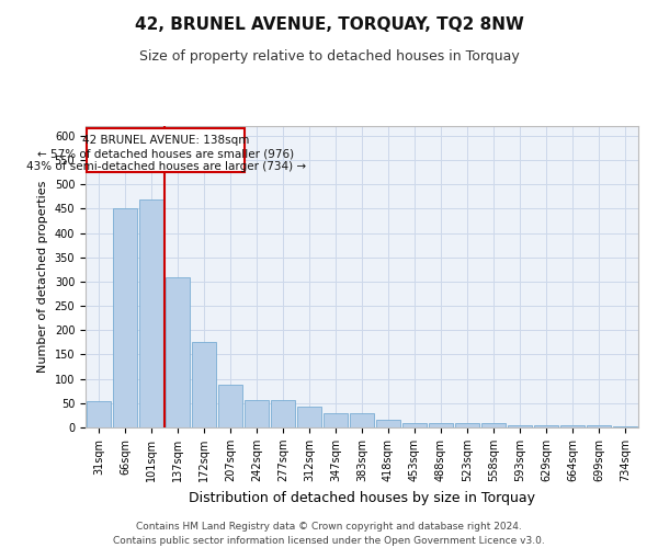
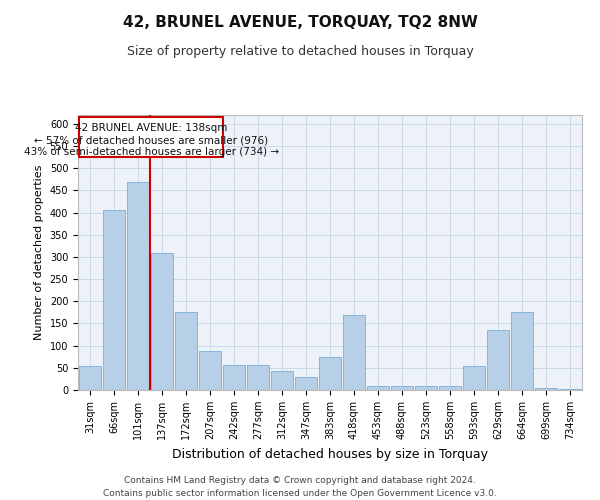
66sqm: 450 -> 405
383sqm: 30 -> 75
418sqm: 15 -> 170
593sqm: 5 -> 55
629sqm: 5 -> 135
664sqm: 5 -> 175
